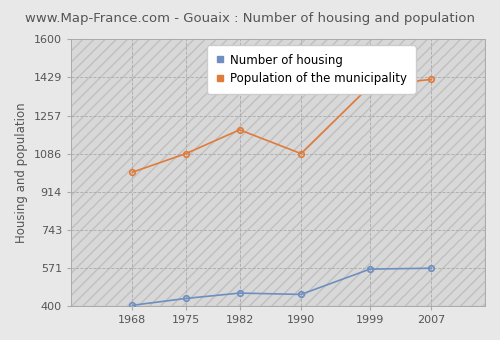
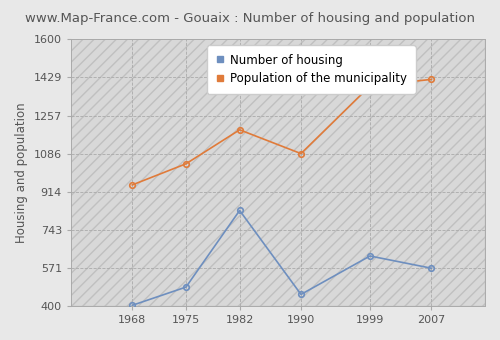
Population of the municipality/1968: 1002 -> 945
Number of housing/1975: 434 -> 485
Population of the municipality/1975: 1086 -> 1040
Number of housing/1982: 458 -> 830
Number of housing/1999: 566 -> 625
